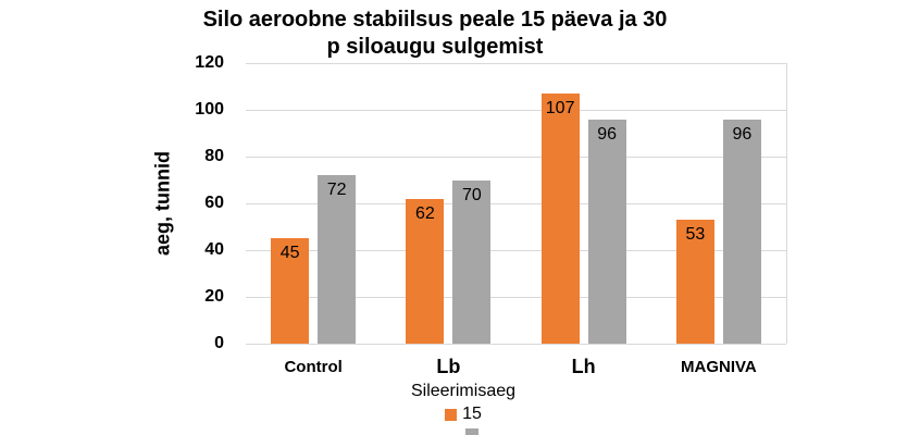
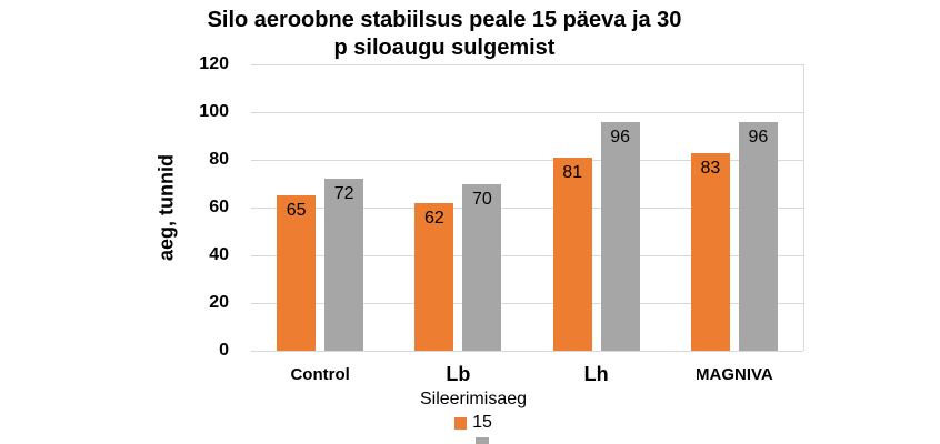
15/Control: 45 -> 65
15/Lh: 107 -> 81
15/MAGNIVA: 53 -> 83
